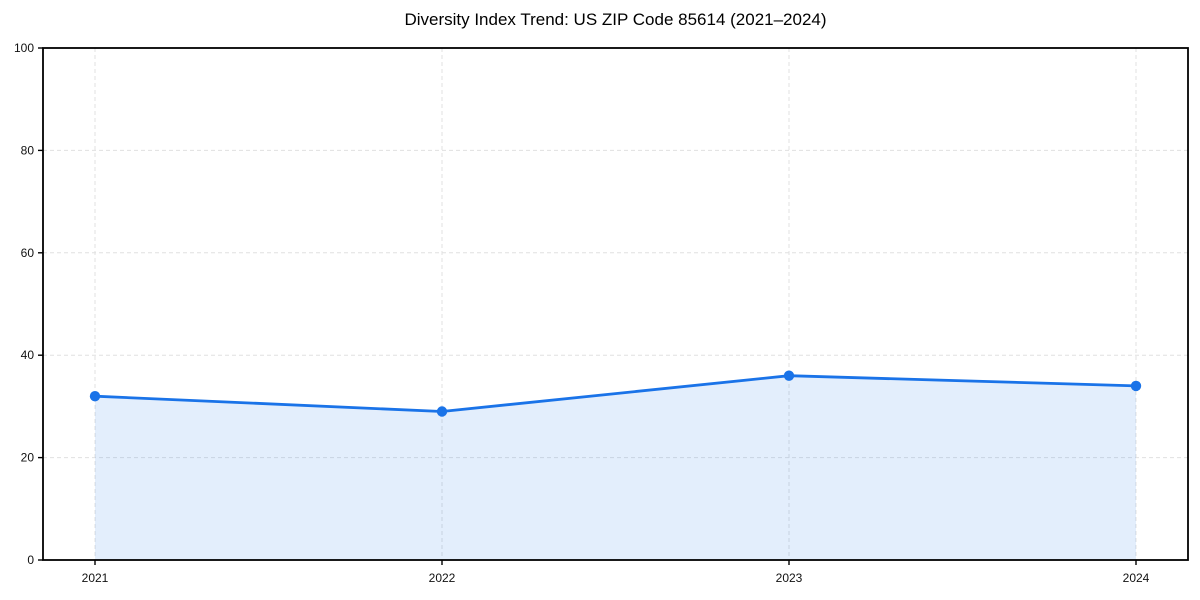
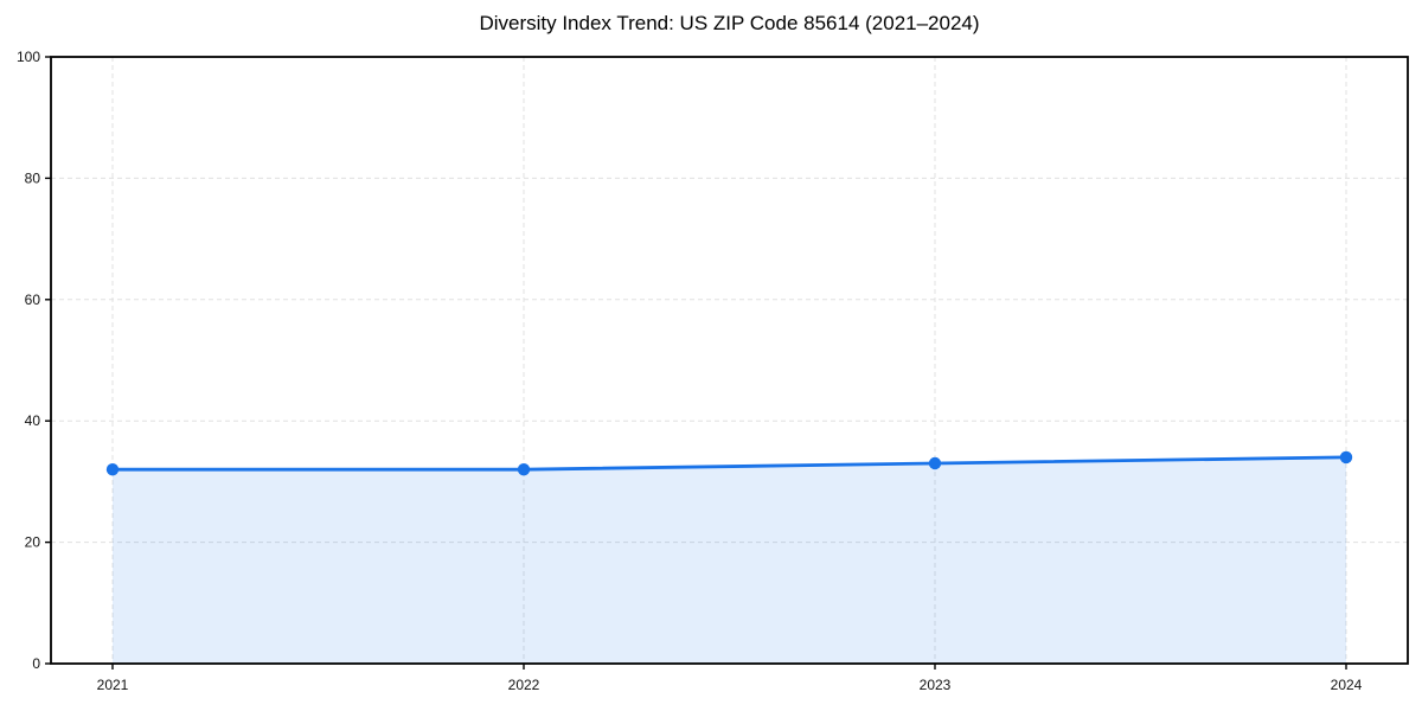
2022: 29 -> 32
2023: 36 -> 33
